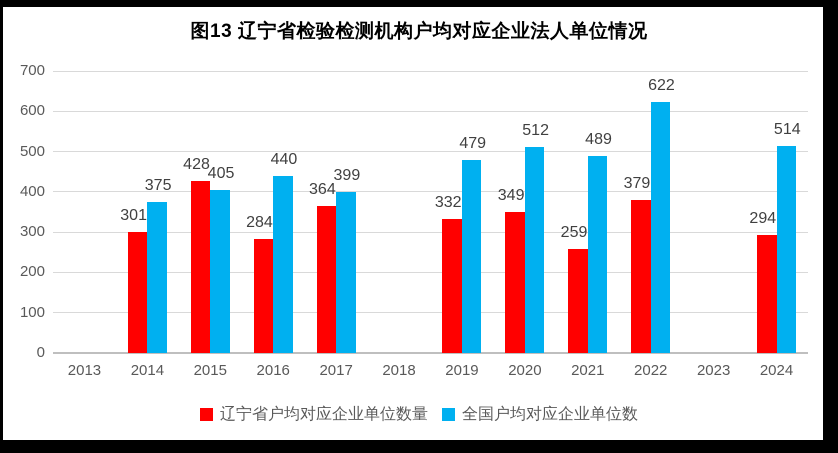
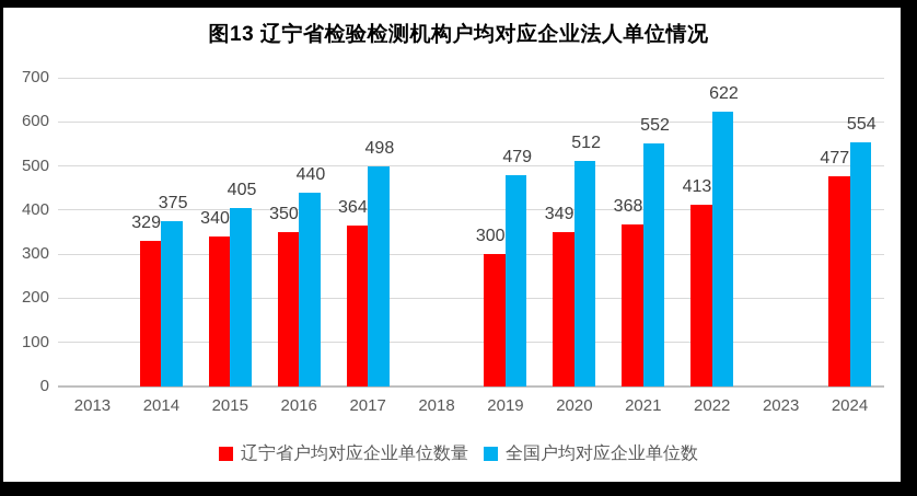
辽宁省户均对应企业单位数量/2014: 301 -> 329
辽宁省户均对应企业单位数量/2015: 428 -> 340
辽宁省户均对应企业单位数量/2016: 284 -> 350
全国户均对应企业单位数/2017: 399 -> 498
辽宁省户均对应企业单位数量/2019: 332 -> 300
辽宁省户均对应企业单位数量/2021: 259 -> 368
全国户均对应企业单位数/2021: 489 -> 552
辽宁省户均对应企业单位数量/2022: 379 -> 413
辽宁省户均对应企业单位数量/2024: 294 -> 477
全国户均对应企业单位数/2024: 514 -> 554
